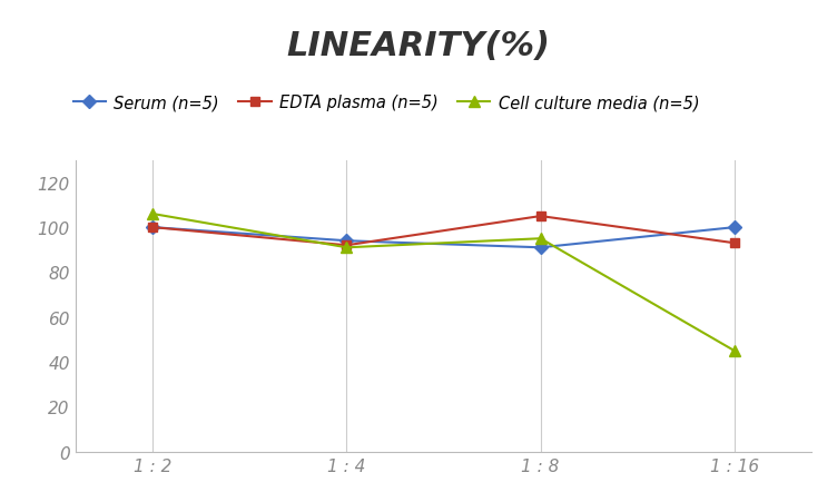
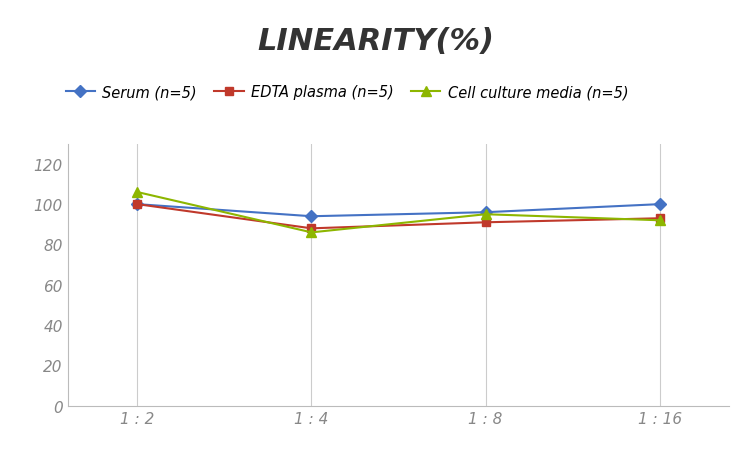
EDTA plasma (n=5)/1 : 4: 92 -> 88
Cell culture media (n=5)/1 : 4: 91 -> 86
Serum (n=5)/1 : 8: 91 -> 96
EDTA plasma (n=5)/1 : 8: 105 -> 91
Cell culture media (n=5)/1 : 16: 45 -> 92
